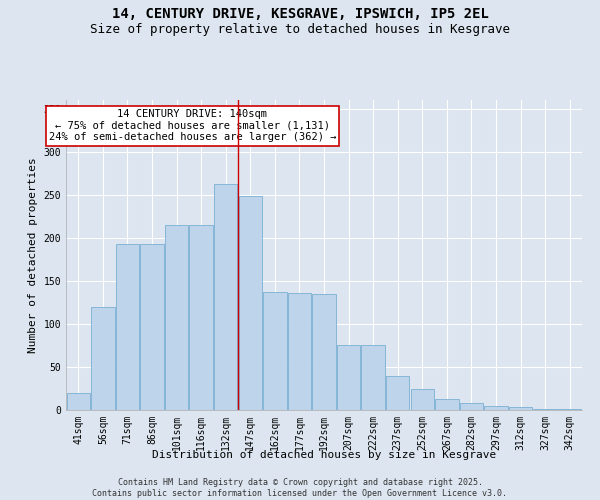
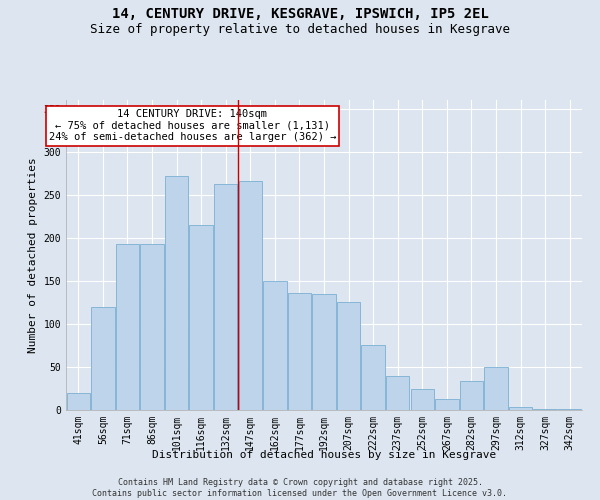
101sqm: 215 -> 272
147sqm: 248 -> 266
162sqm: 137 -> 150
207sqm: 76 -> 126
282sqm: 8 -> 34
297sqm: 5 -> 50
